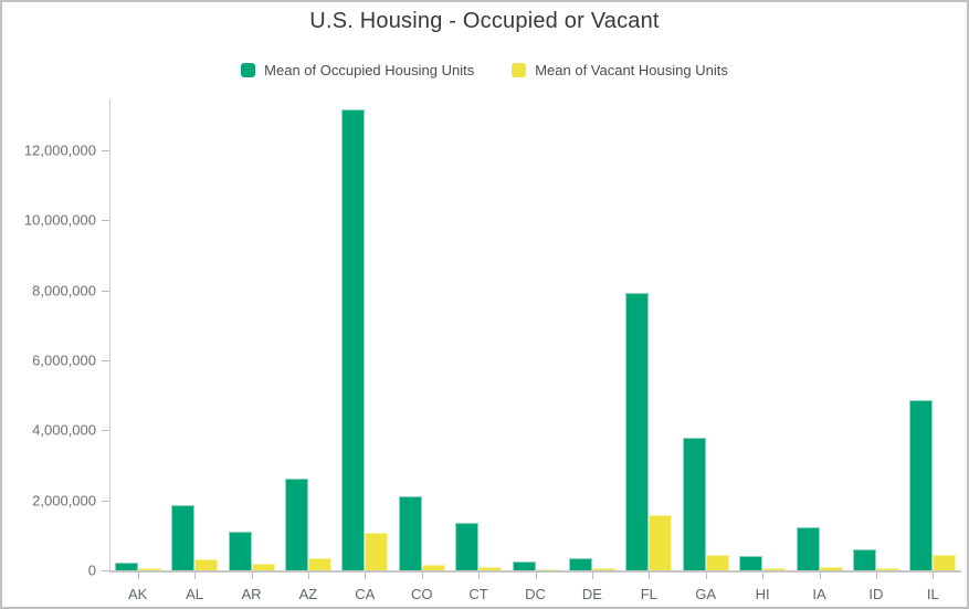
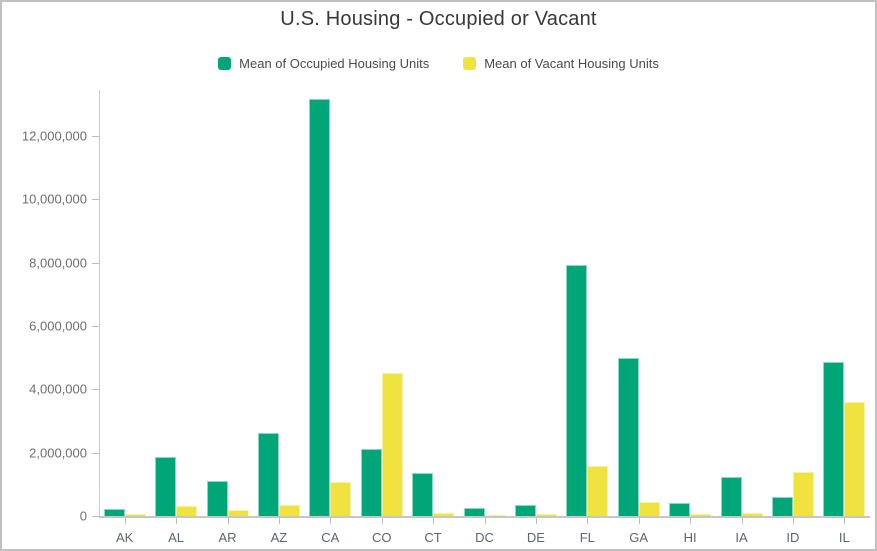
Mean of Vacant Housing Units/CO: 200000 -> 4500000
Mean of Occupied Housing Units/GA: 3800000 -> 5000000
Mean of Vacant Housing Units/ID: 100000 -> 1400000
Mean of Vacant Housing Units/IL: 400000 -> 3600000
